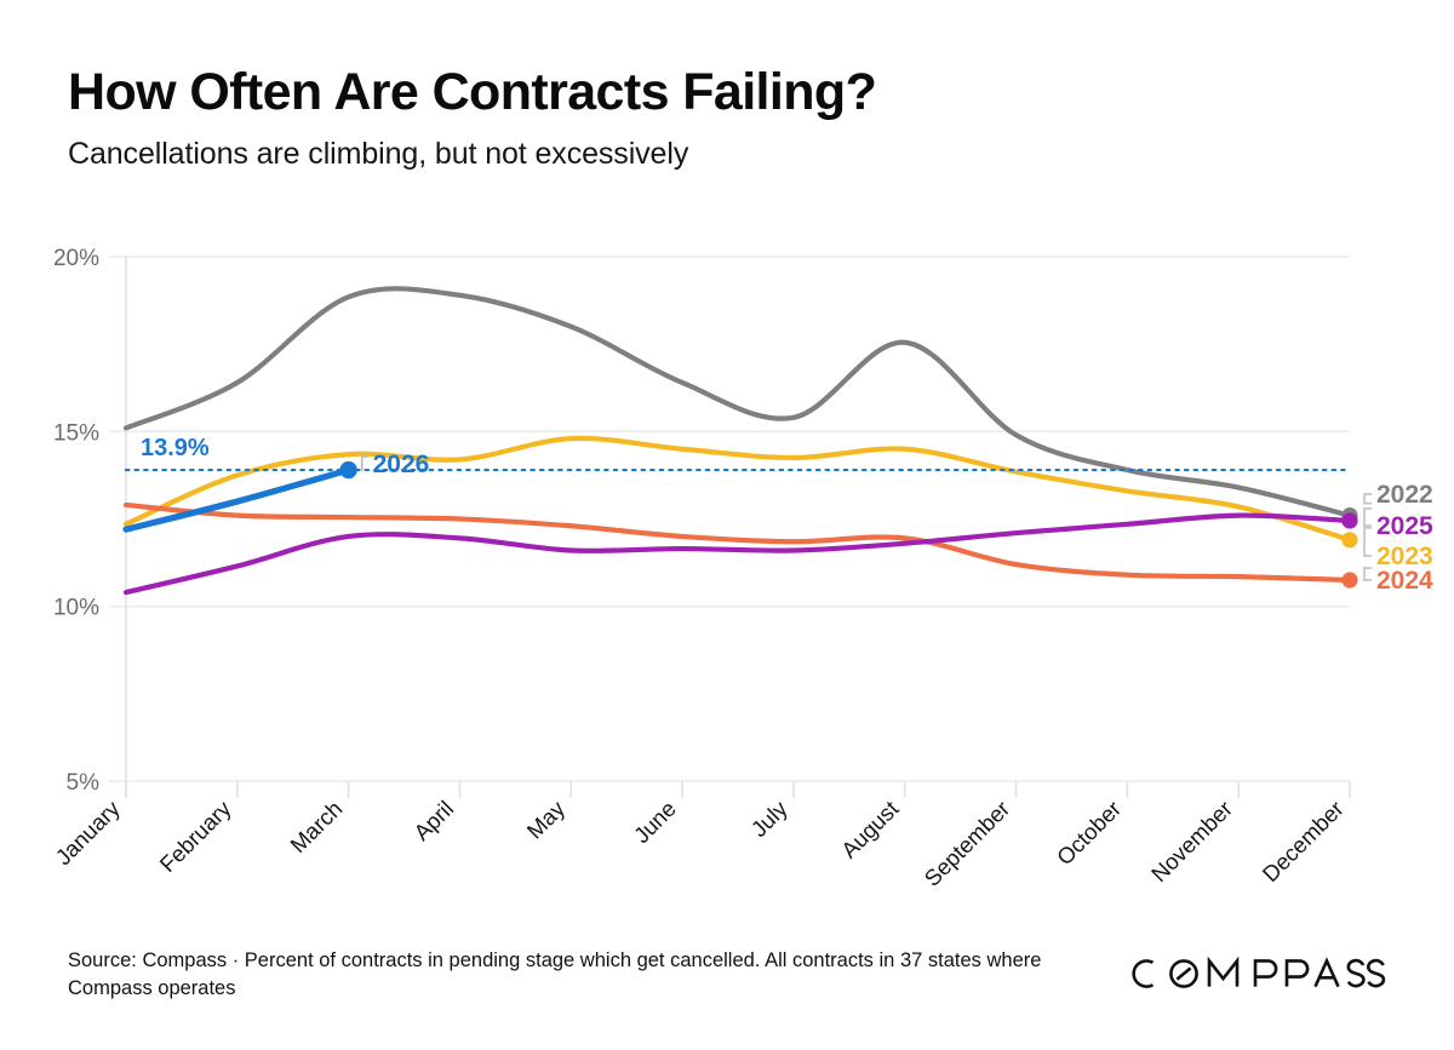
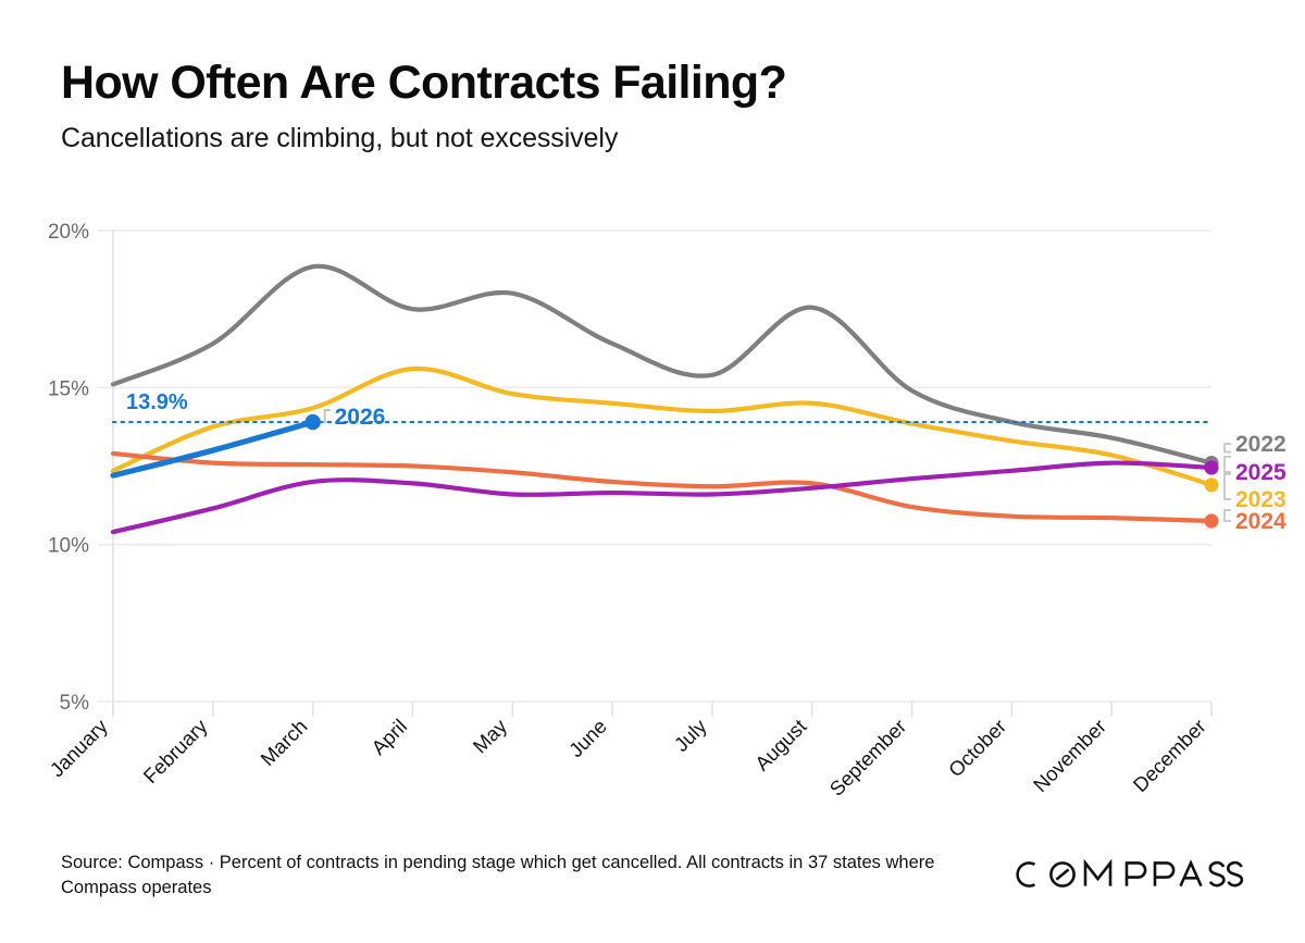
2022/April: 18.9% -> 17.5%
2023/April: 14.2% -> 15.6%
